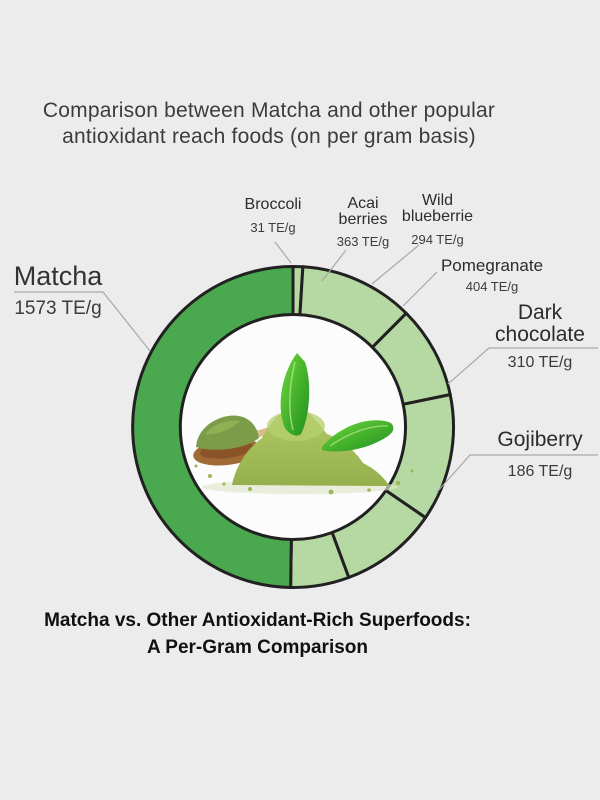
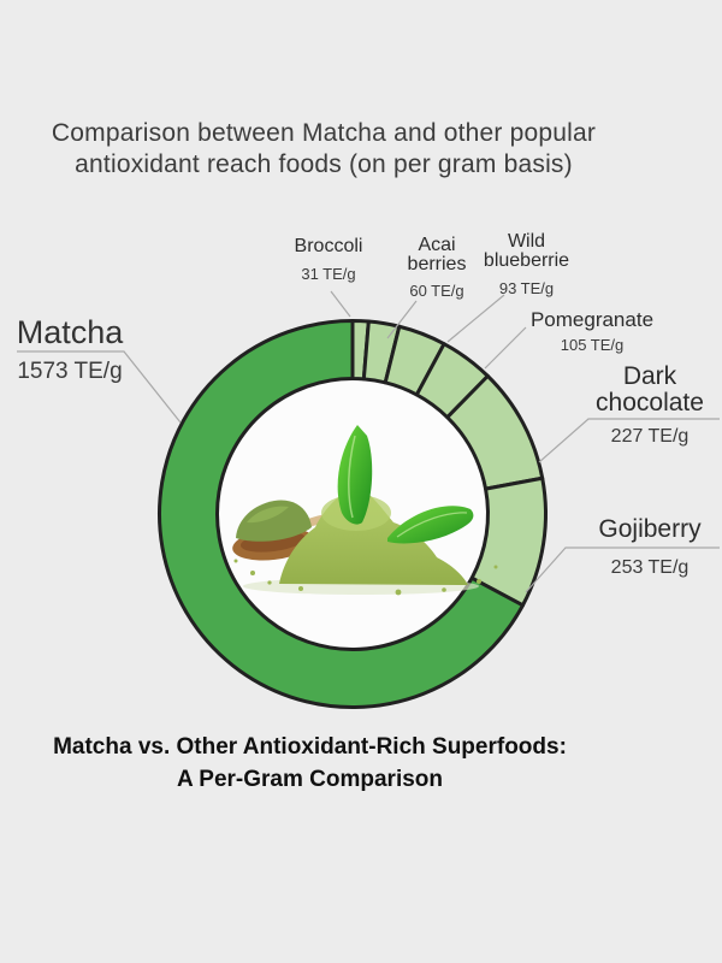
Acai berries: 363 -> 60
Wild blueberrie: 294 -> 93
Pomegranate: 404 -> 105
Dark chocolate: 310 -> 227
Gojiberry: 186 -> 253
